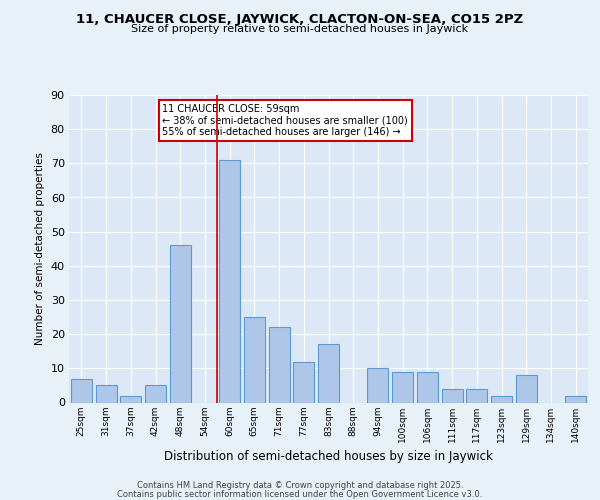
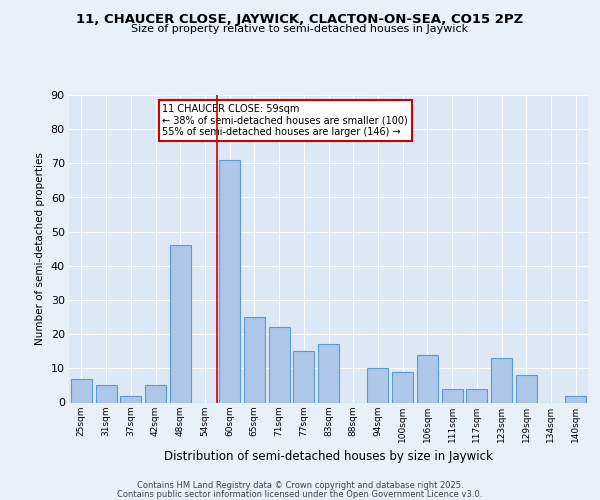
77sqm: 12 -> 15
106sqm: 9 -> 14
123sqm: 2 -> 13
